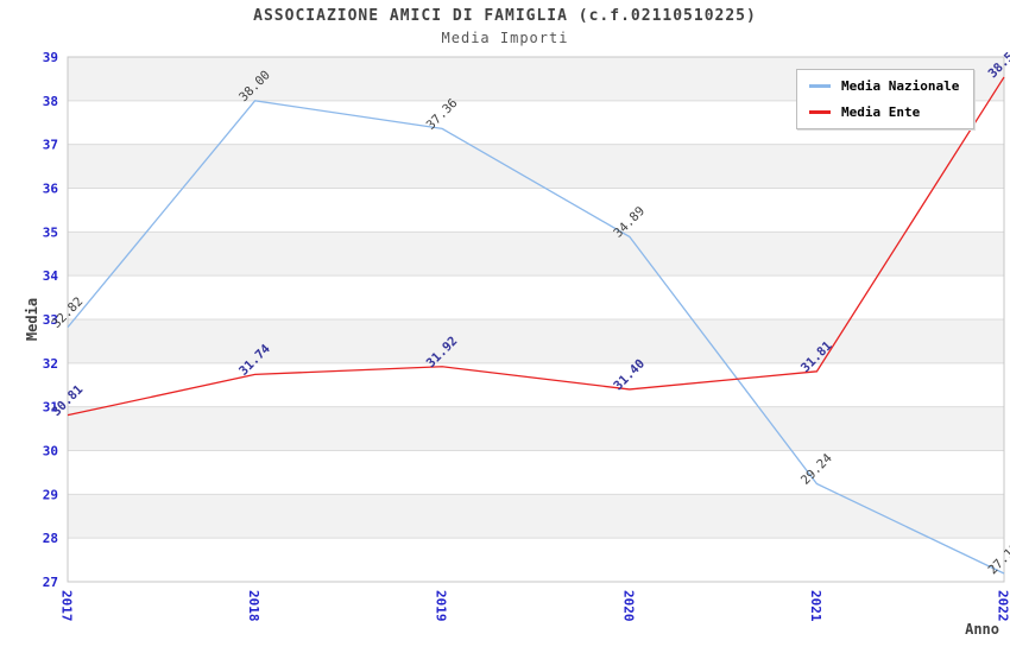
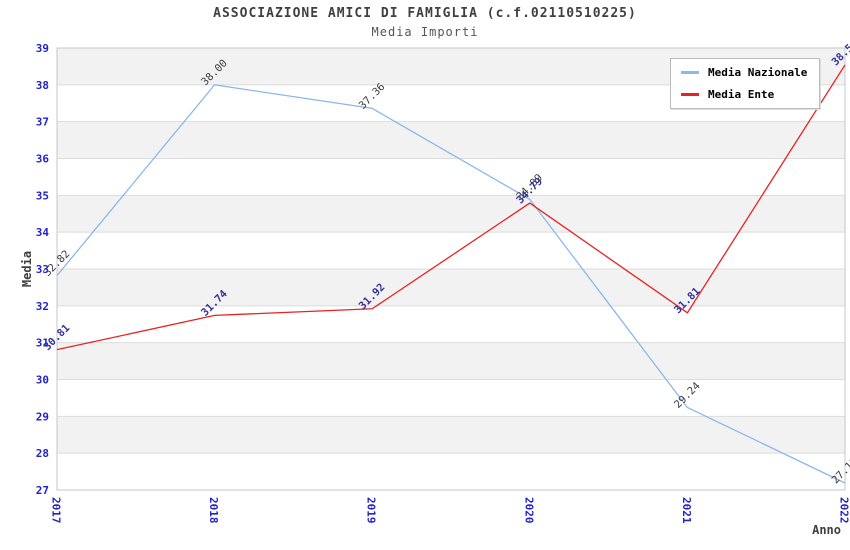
Media Ente/2020: 31.40 -> 34.79
